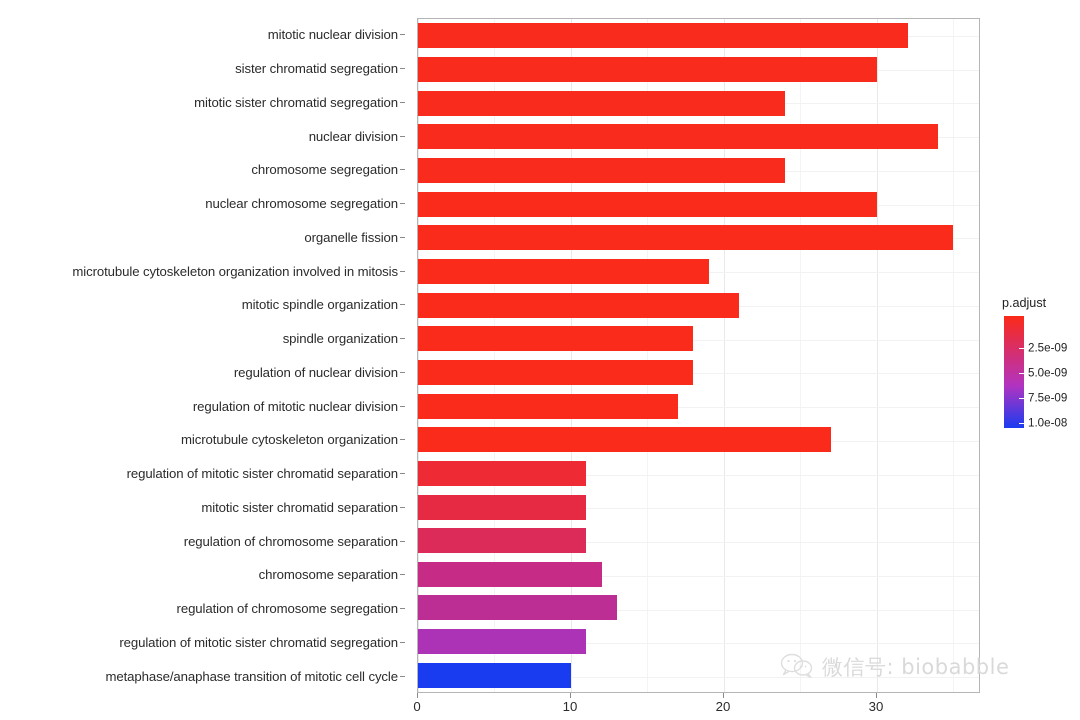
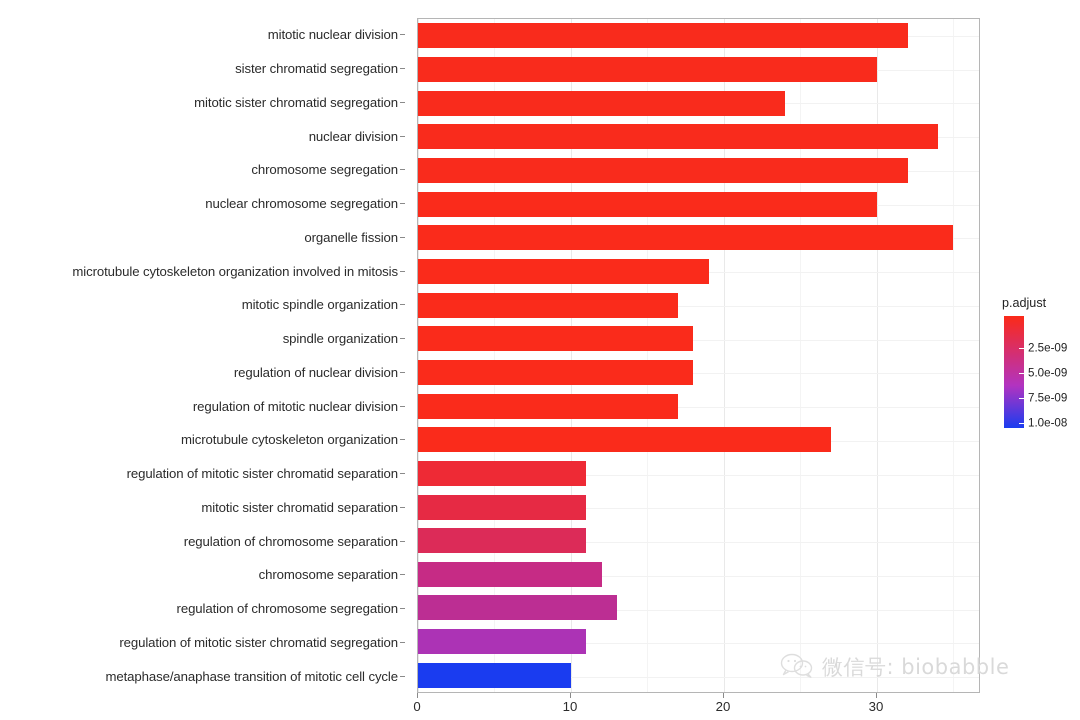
chromosome segregation: 24 -> 32
mitotic spindle organization: 21 -> 17
